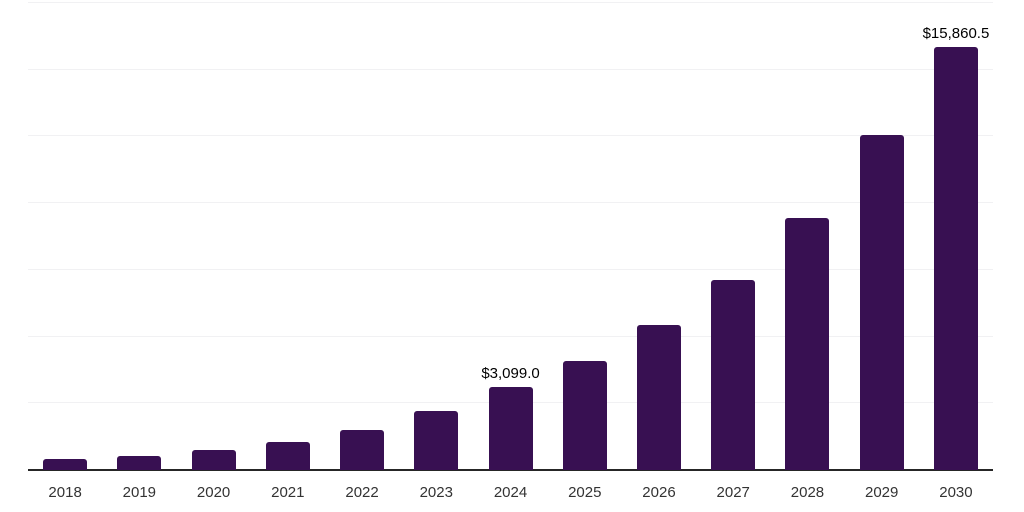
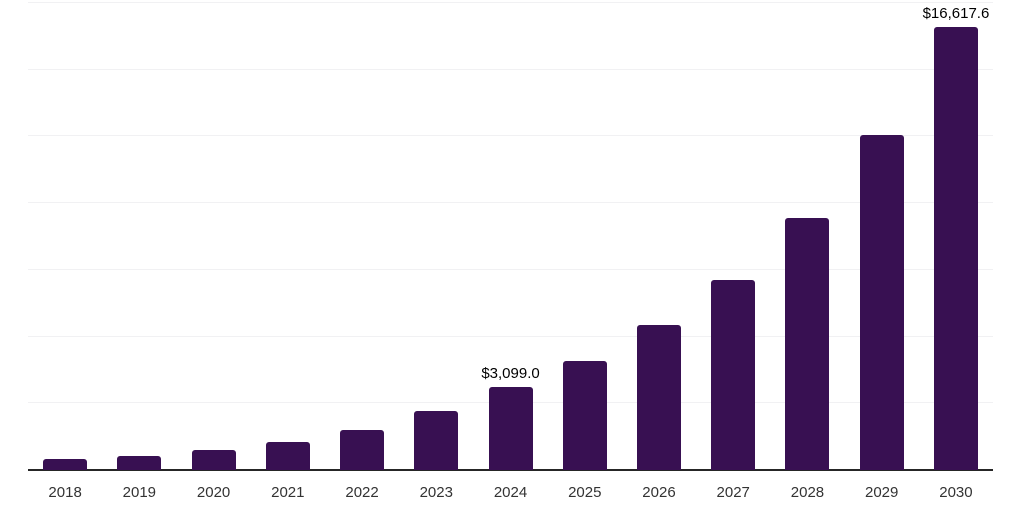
2030: $15,860.5 -> $16,617.6
